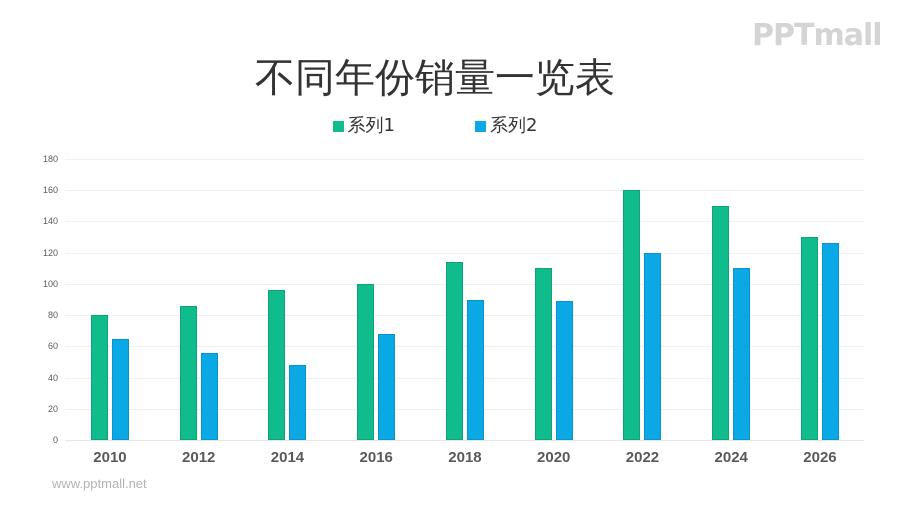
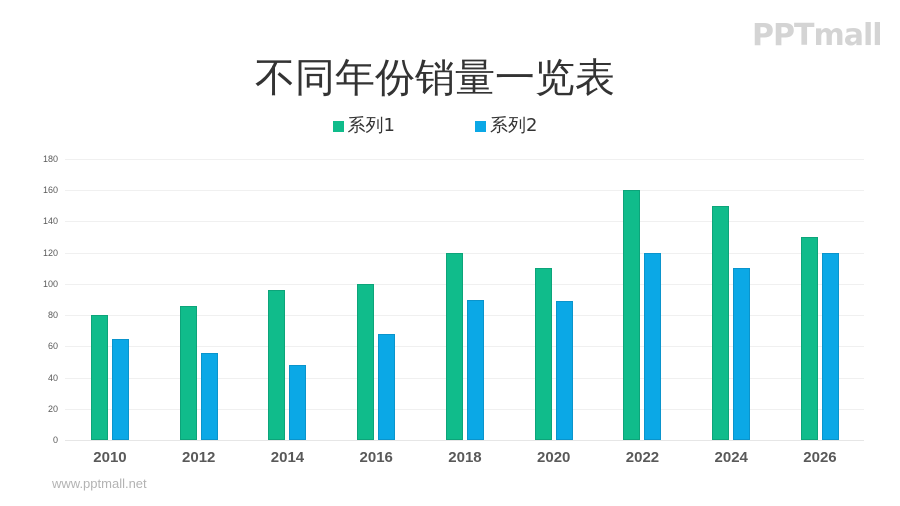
系列1/2018: 114 -> 120
系列2/2026: 126 -> 120
